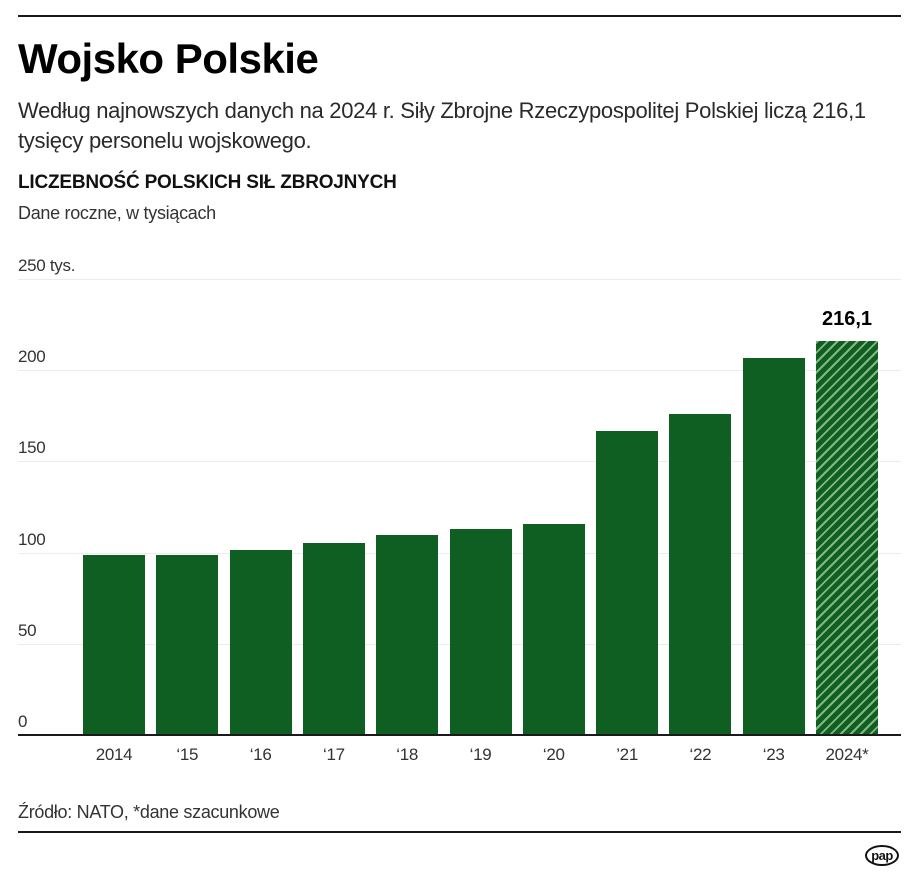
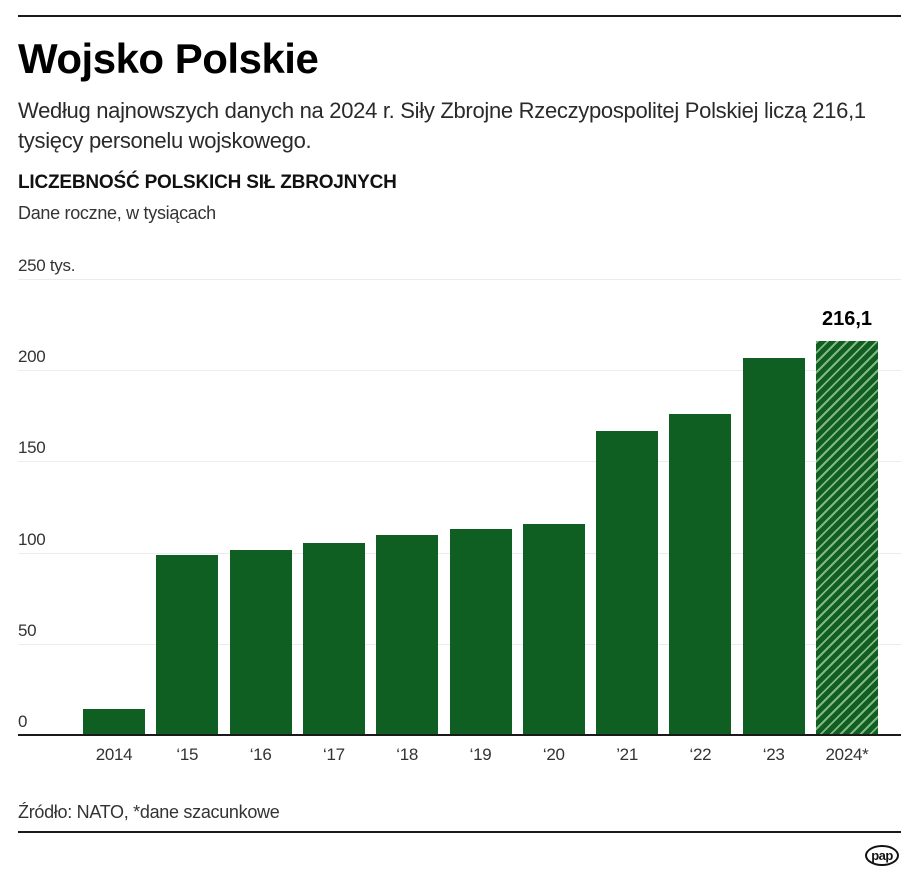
2014: 99 -> 14
